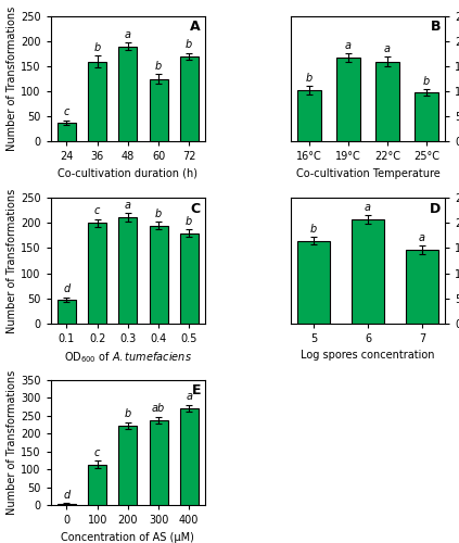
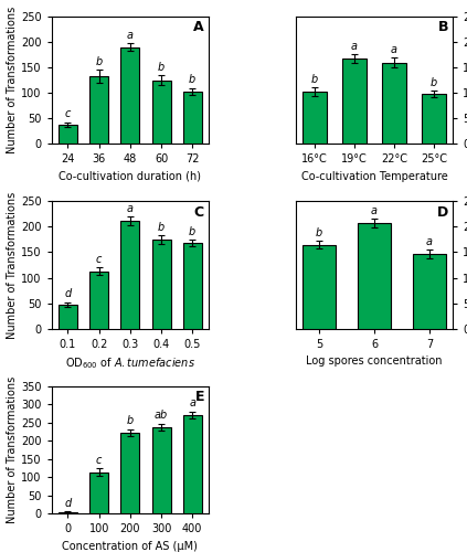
36: 160 -> 133
72: 170 -> 103
0.2: 200 -> 113
0.4: 195 -> 175
0.5: 180 -> 168
